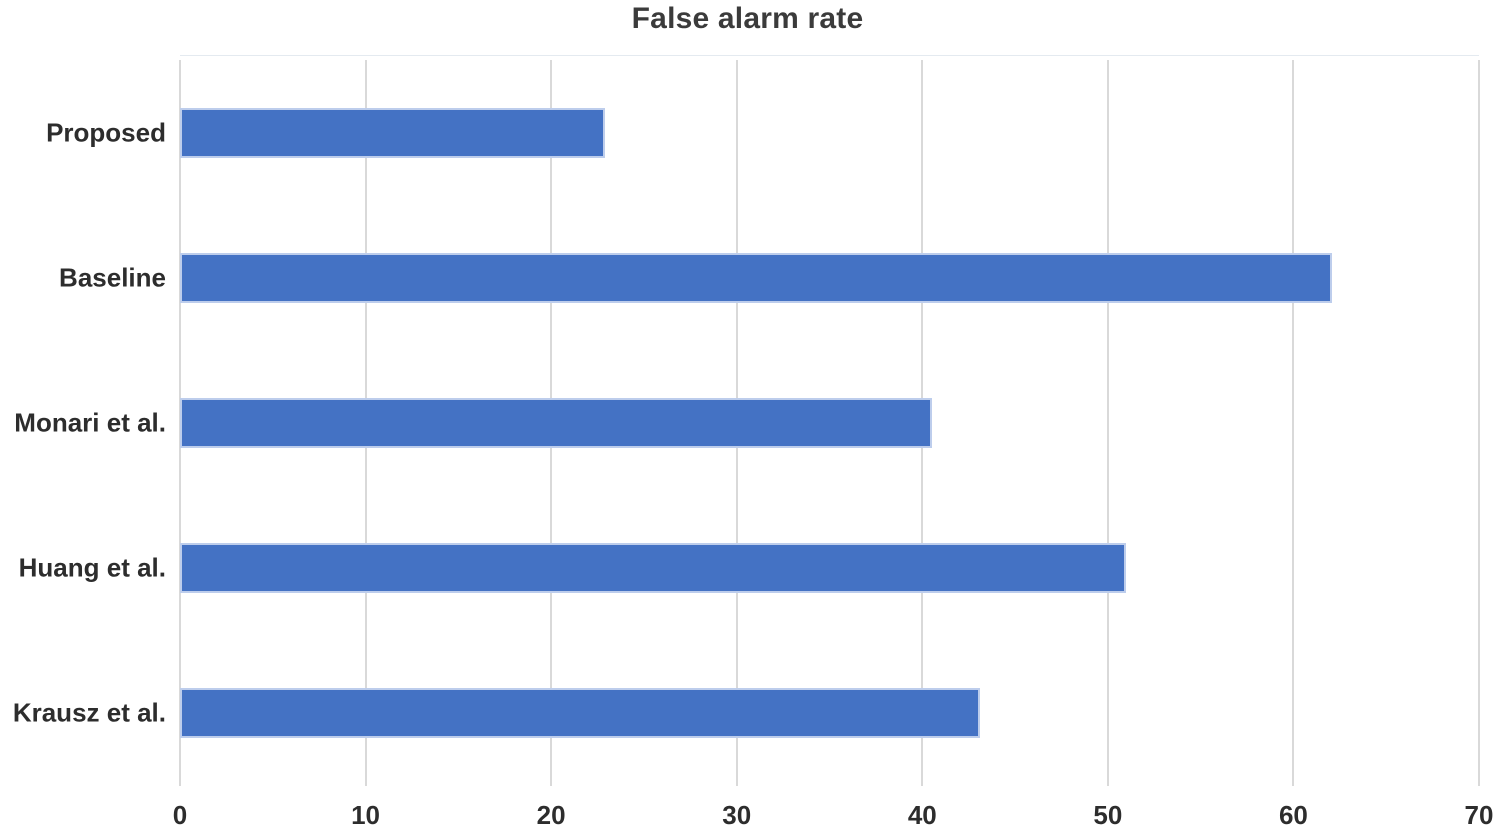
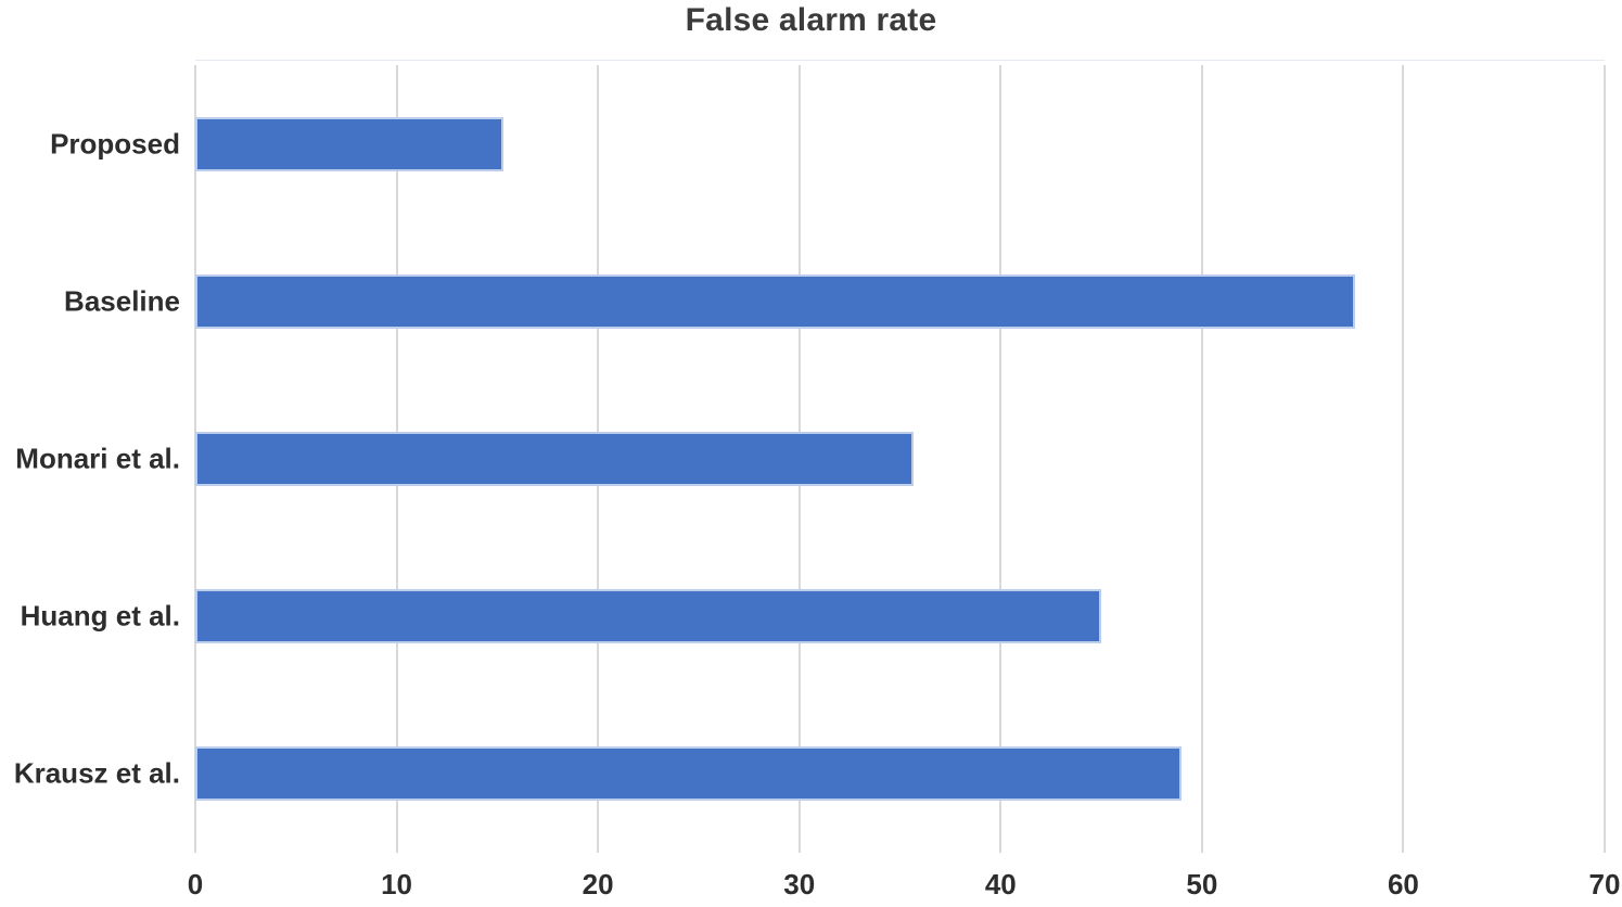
Proposed: 22.9 -> 15.3
Baseline: 62.1 -> 57.6
Monari et al.: 40.5 -> 35.7
Huang et al.: 51.0 -> 45.0
Krausz et al.: 43.1 -> 49.0
